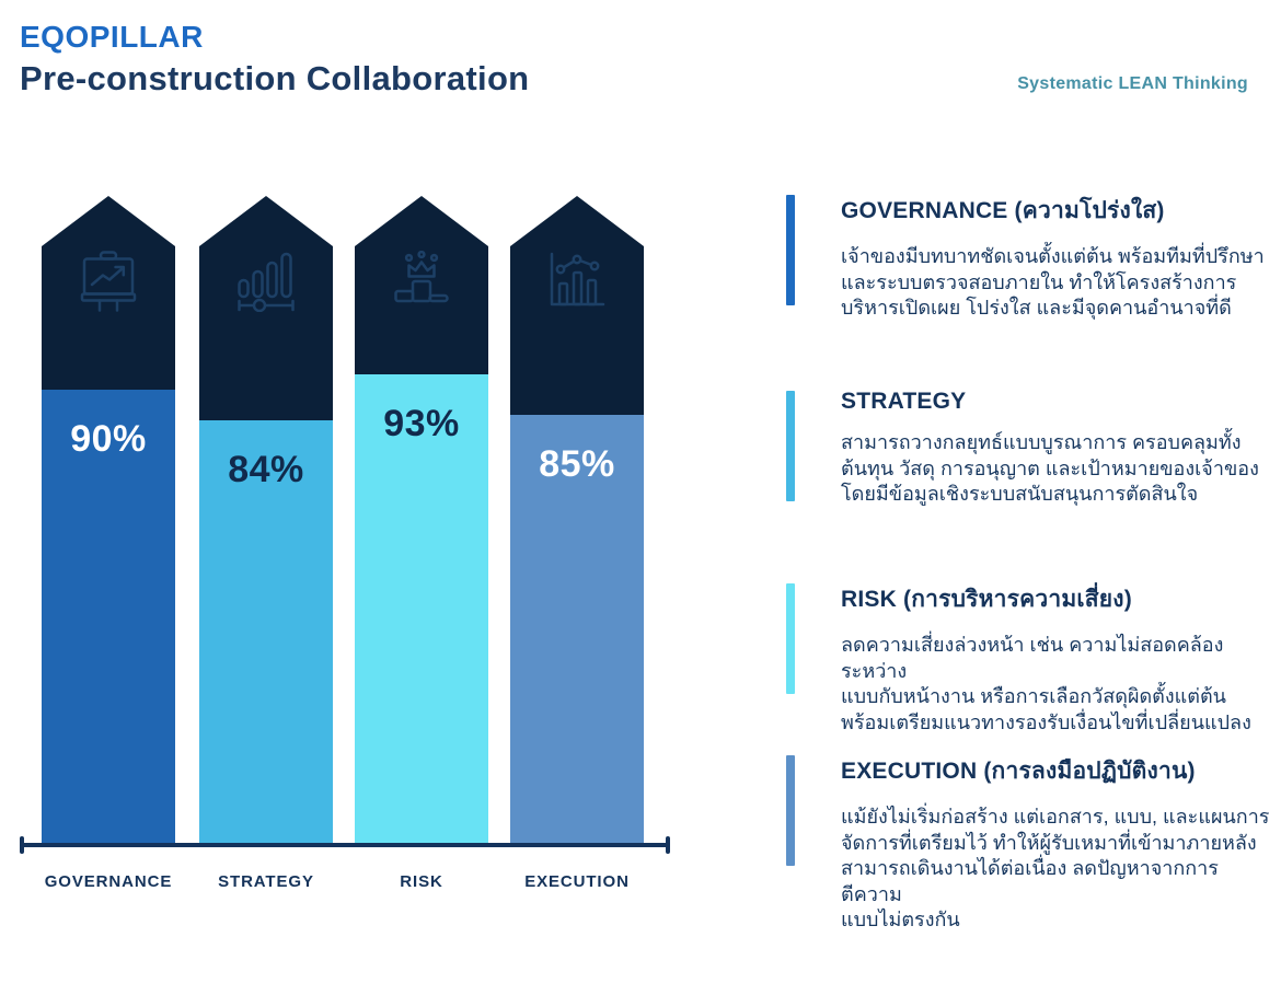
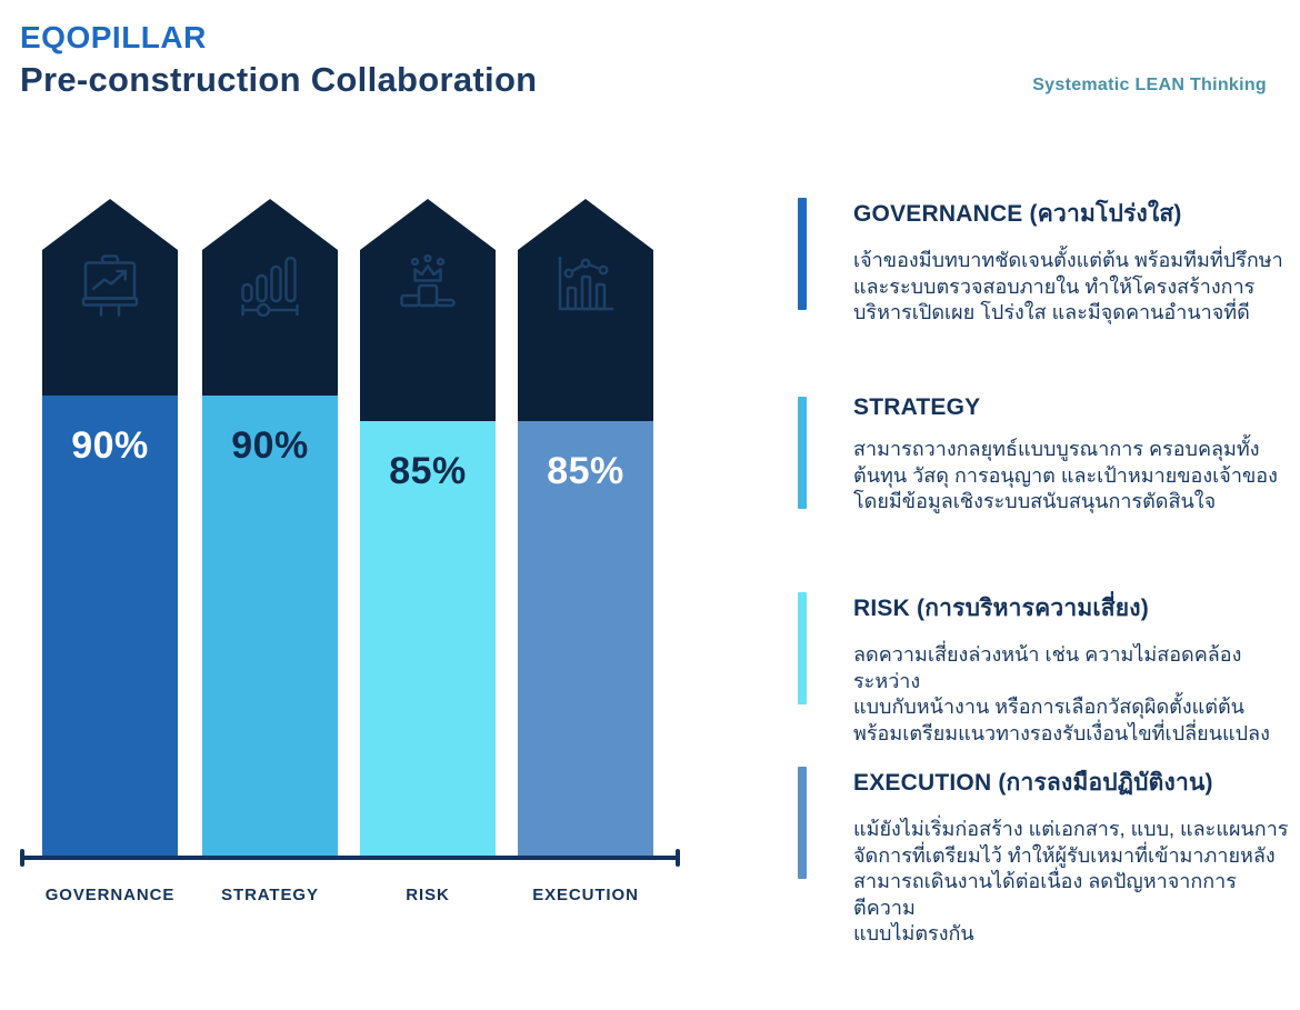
STRATEGY: 84% -> 90%
RISK: 93% -> 85%
